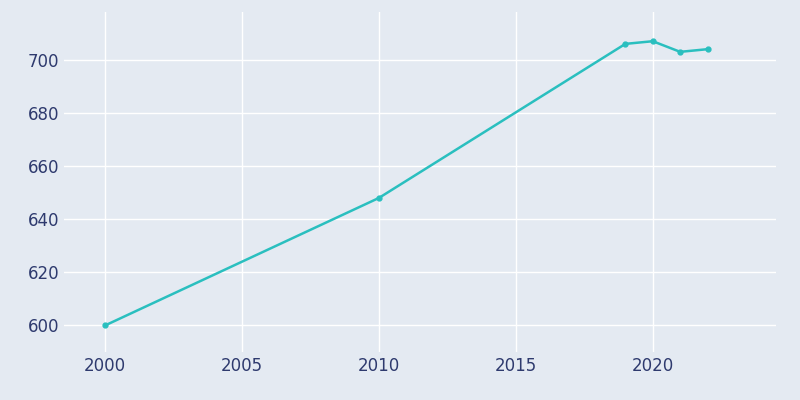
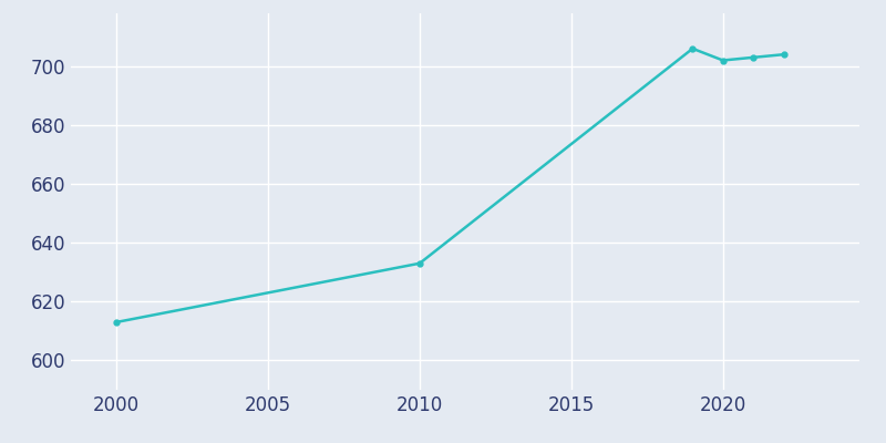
2000: 600 -> 613
2010: 648 -> 633
2020: 707 -> 702
